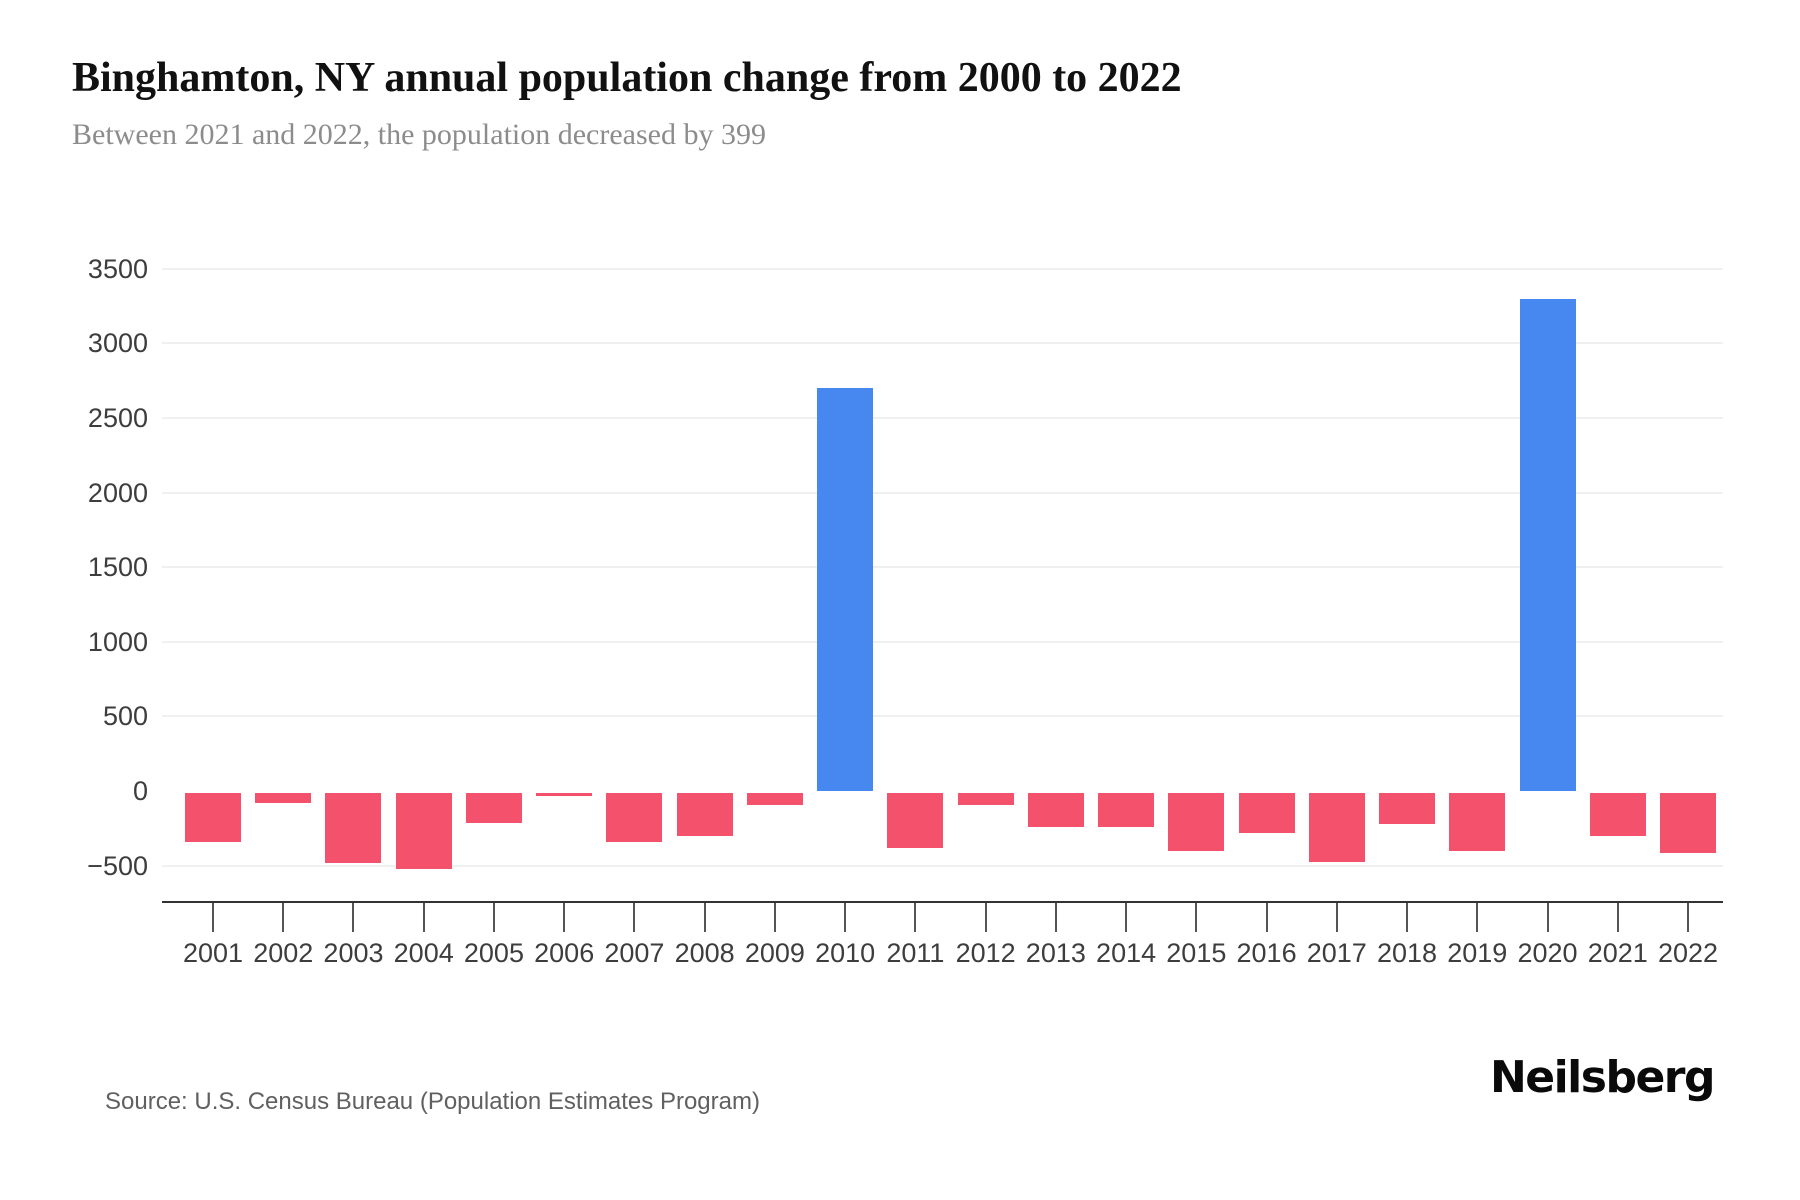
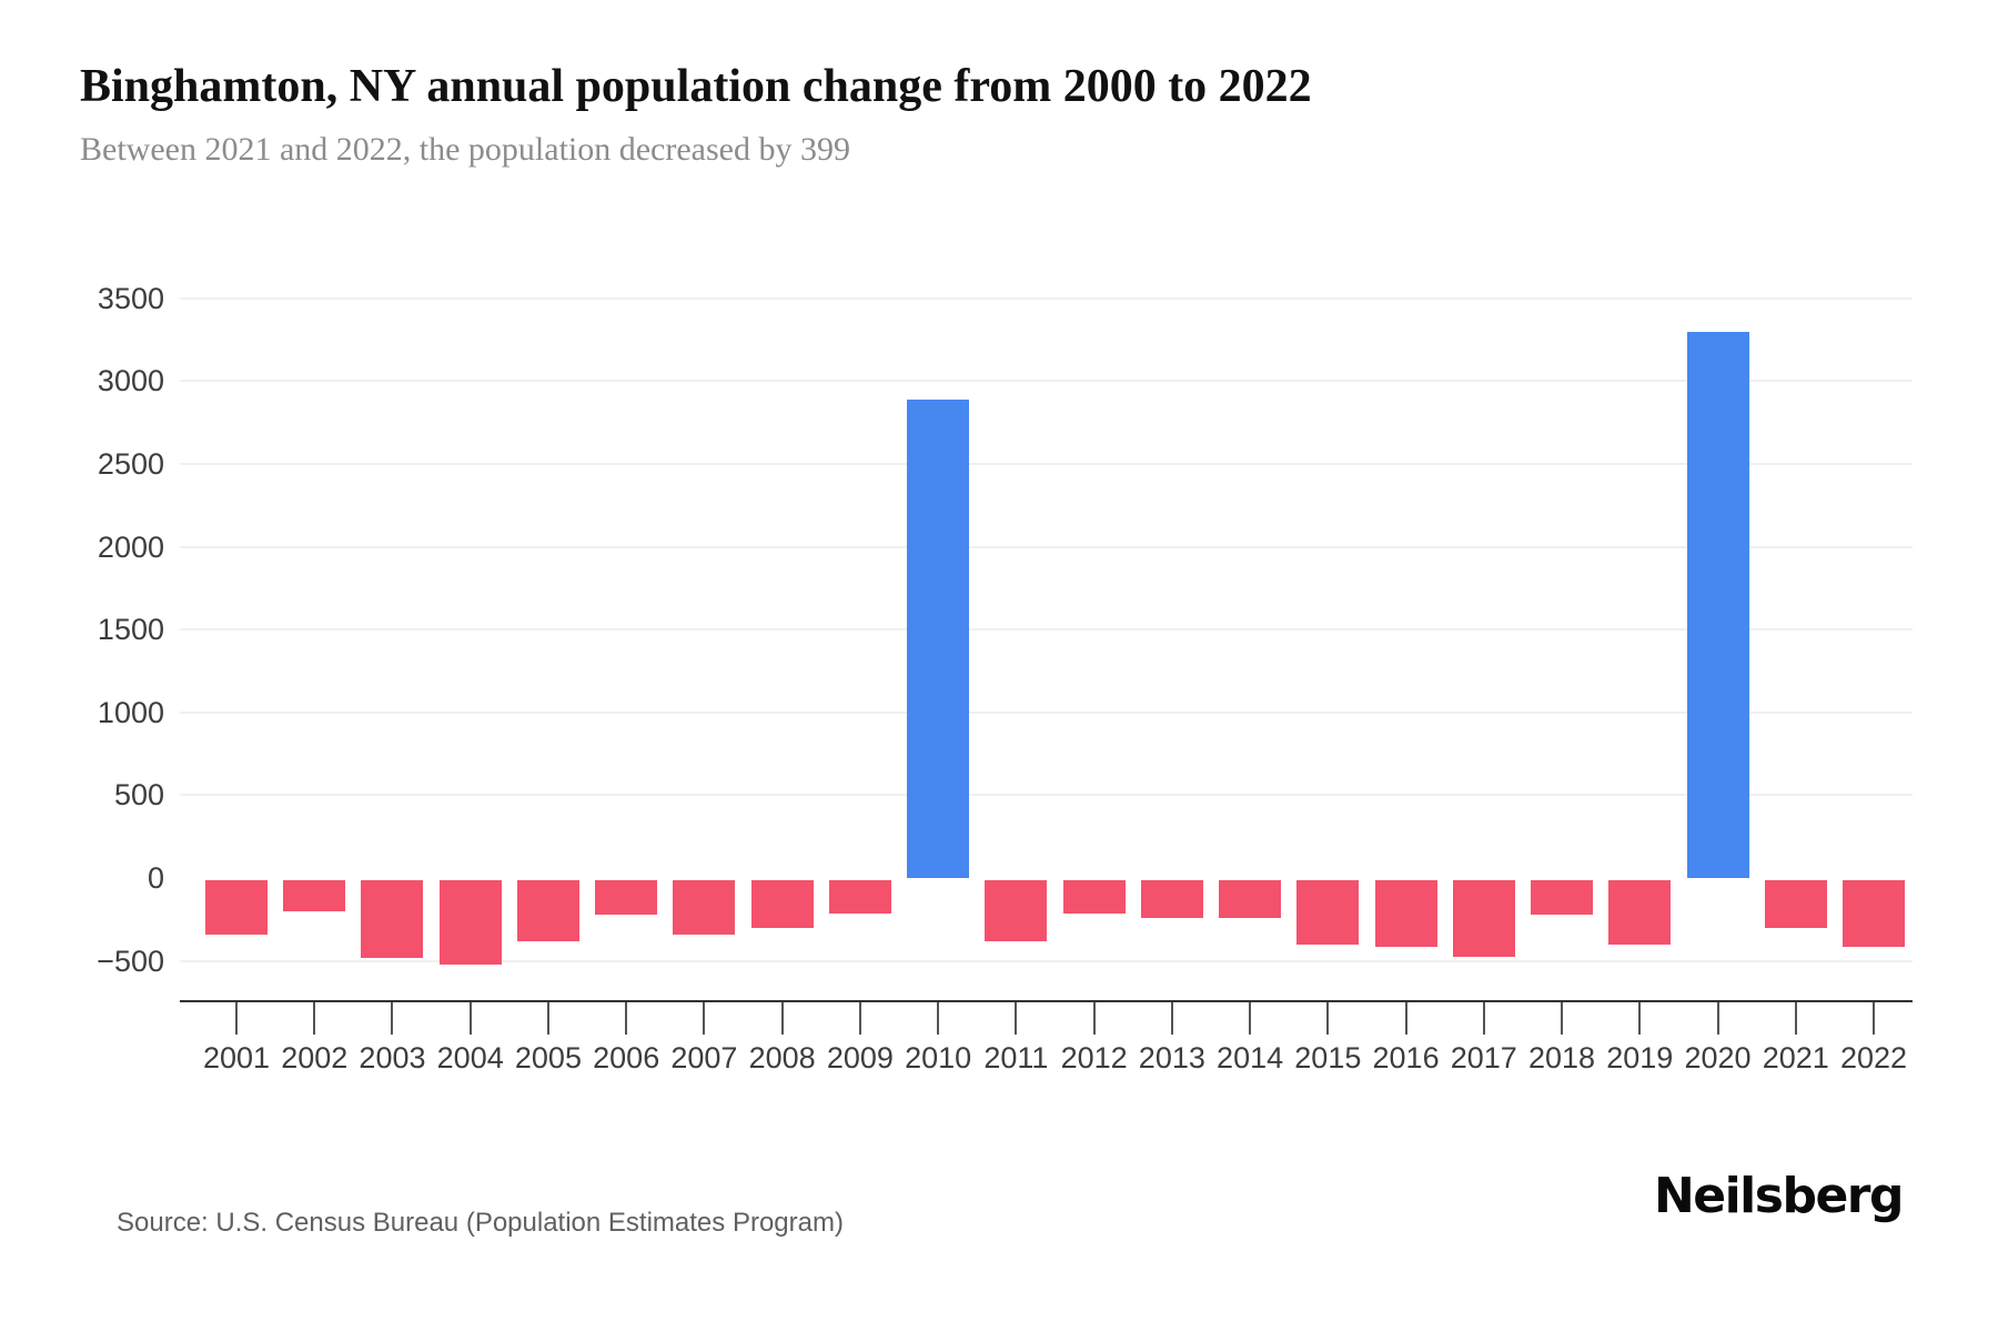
2002: -70 -> -190
2005: -200 -> -370
2006: -20 -> -210
2009: -80 -> -200
2010: 2700 -> 2890
2012: -80 -> -200
2016: -270 -> -400
